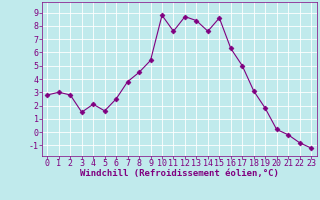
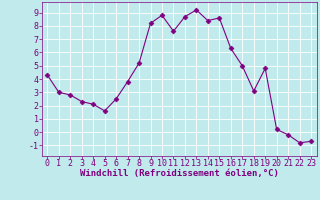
0: 2.8 -> 4.3
3: 1.5 -> 2.3
8: 4.5 -> 5.2
9: 5.4 -> 8.2
13: 8.4 -> 9.2
14: 7.6 -> 8.4
19: 1.8 -> 4.8
23: -1.2 -> -0.7
